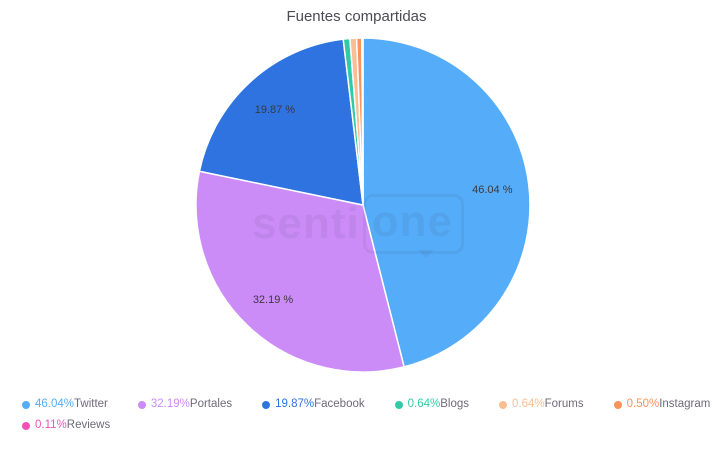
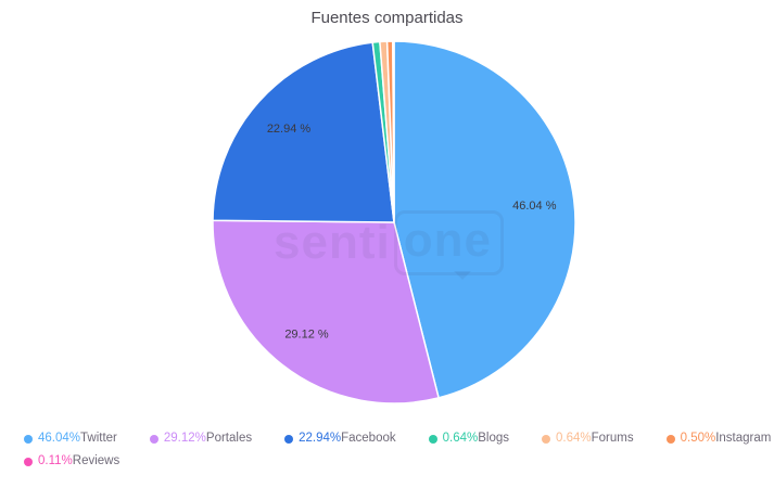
Portales: 32.19% -> 29.12%
Facebook: 19.87% -> 22.94%
